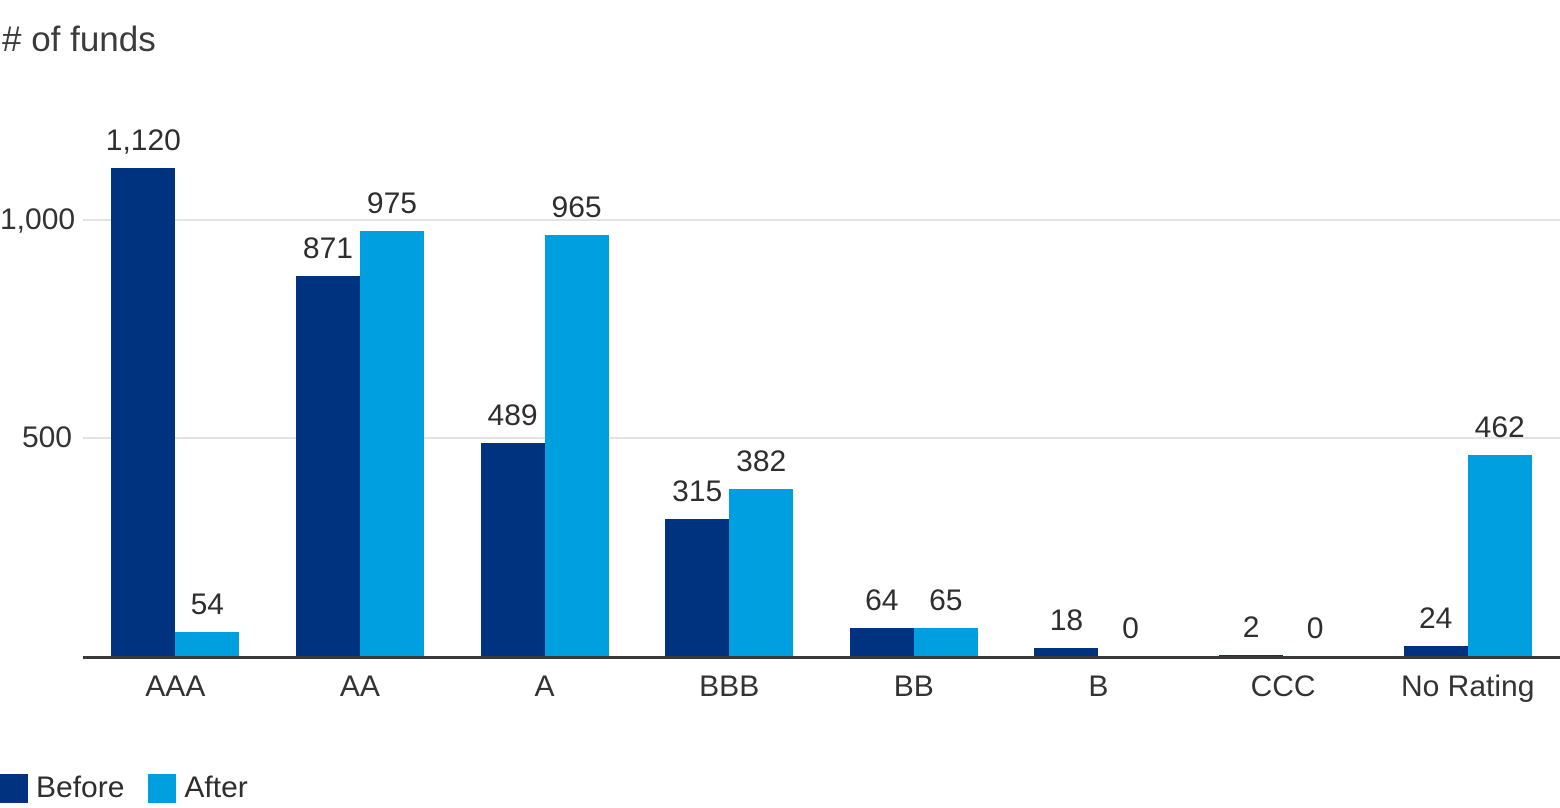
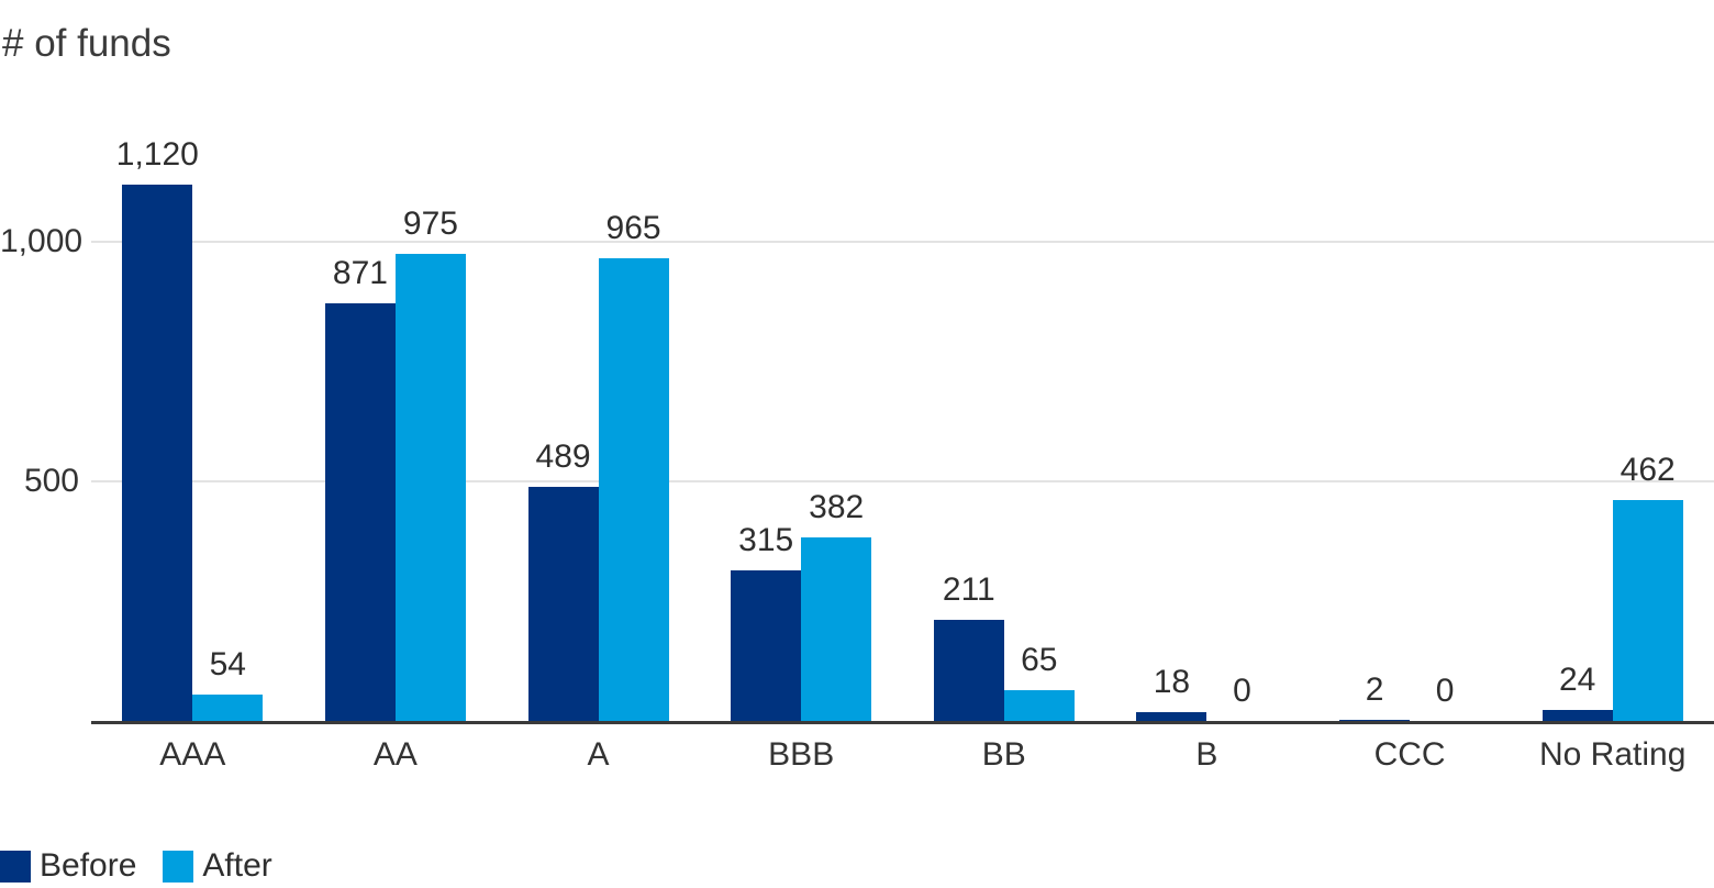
Before/BB: 64 -> 211
